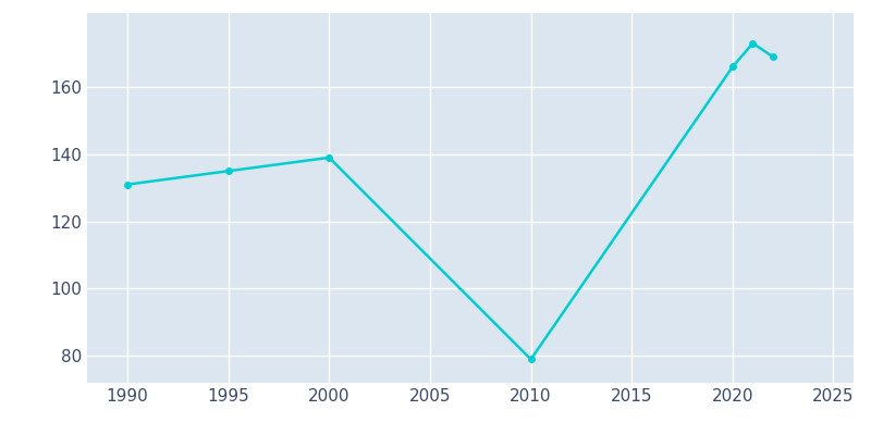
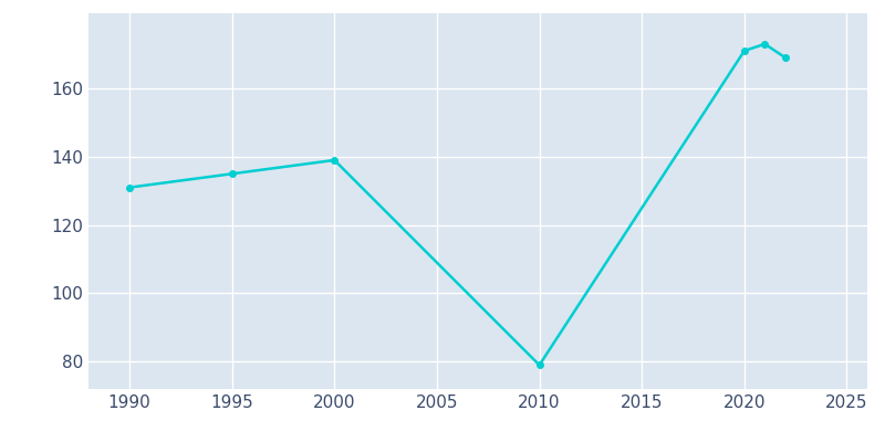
2020: 166 -> 171
